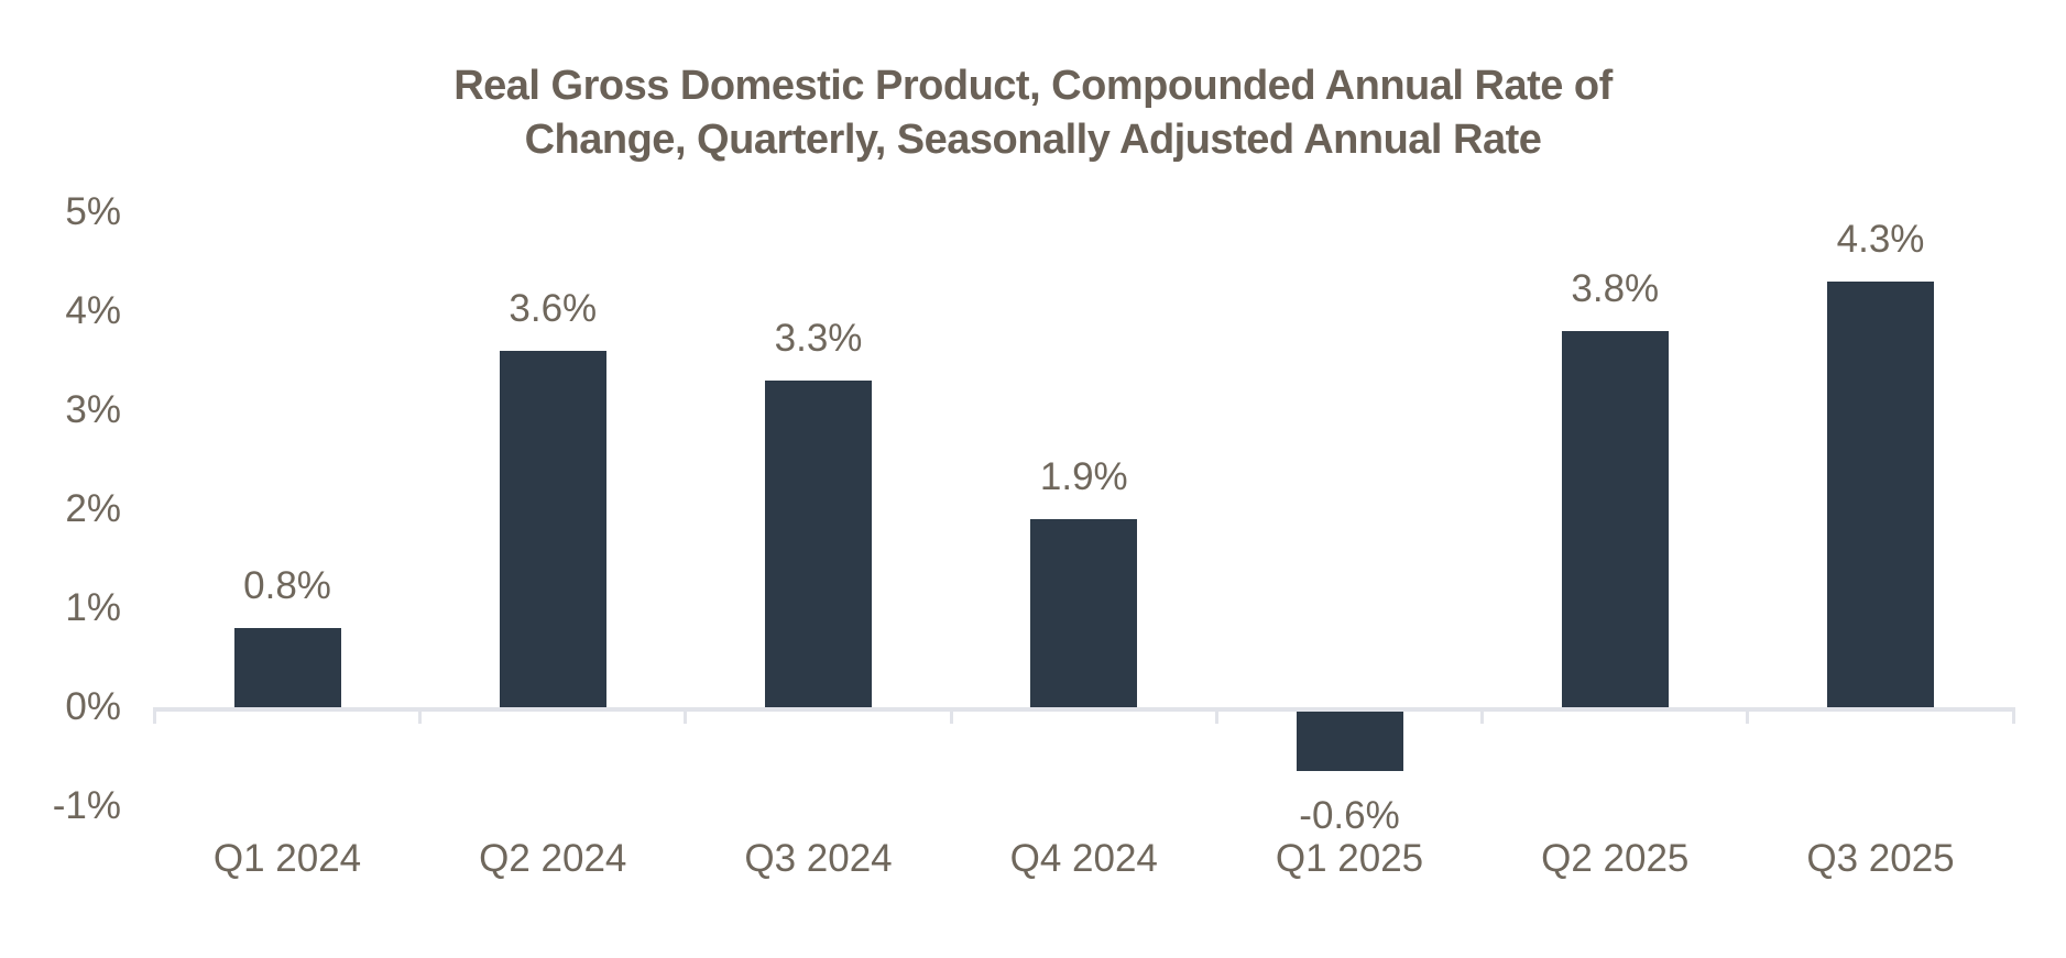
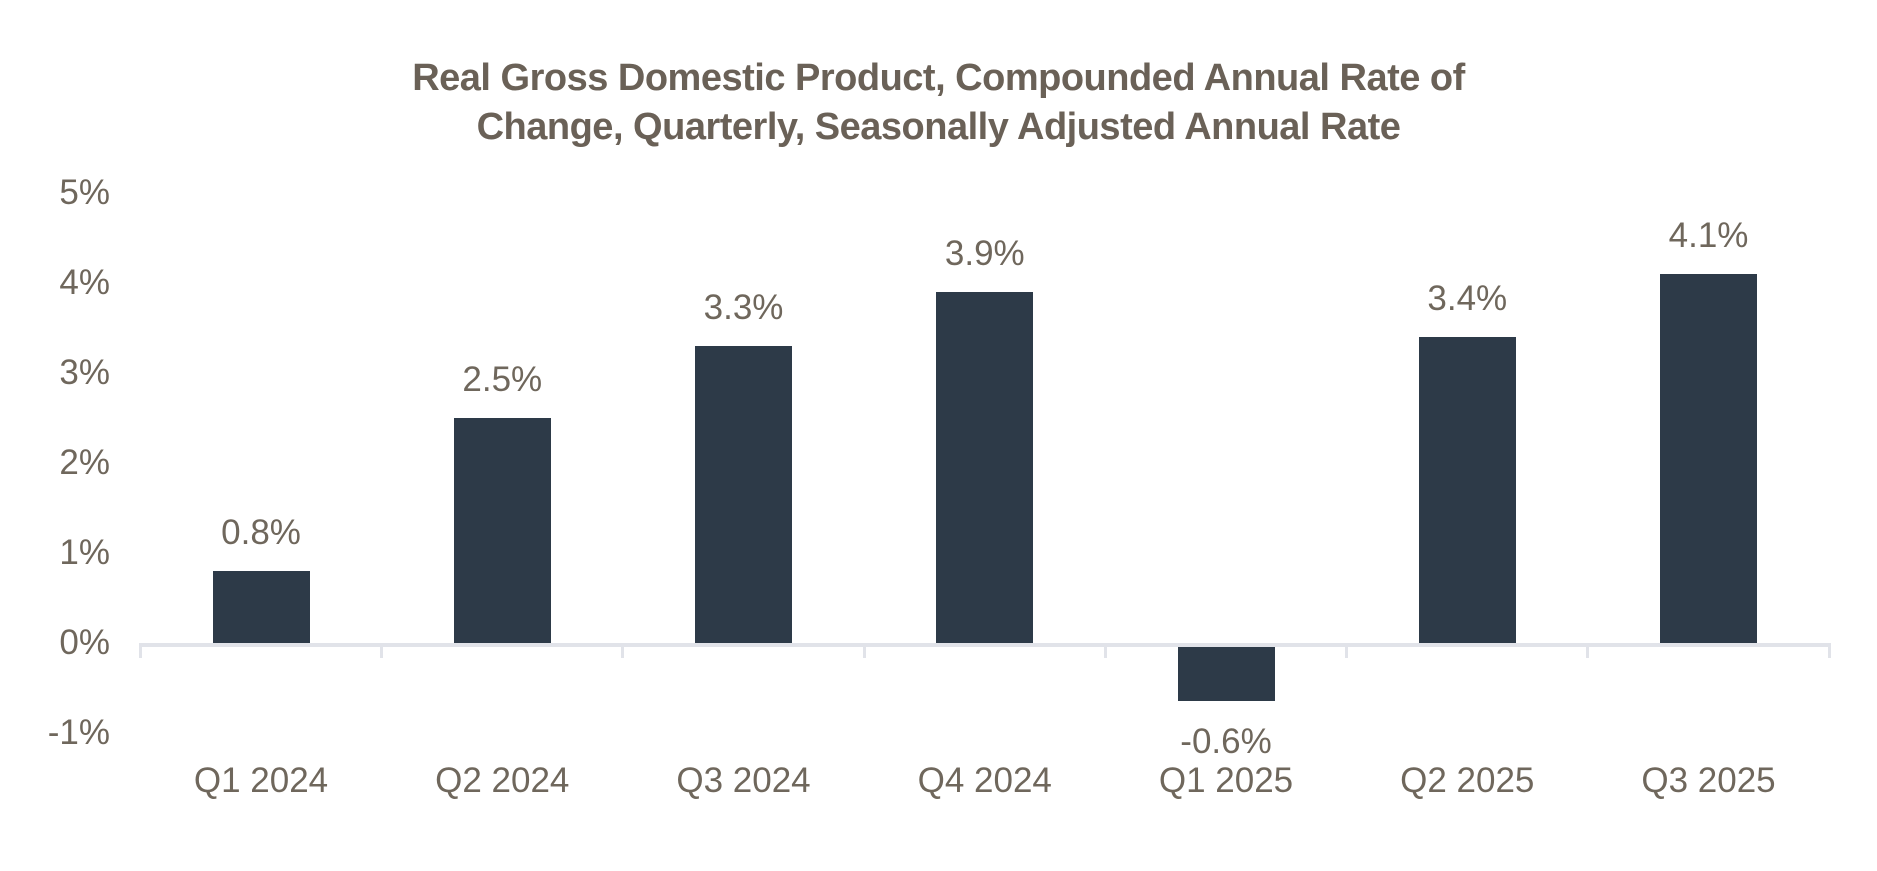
Q2 2024: 3.6% -> 2.5%
Q4 2024: 1.9% -> 3.9%
Q2 2025: 3.8% -> 3.4%
Q3 2025: 4.3% -> 4.1%
